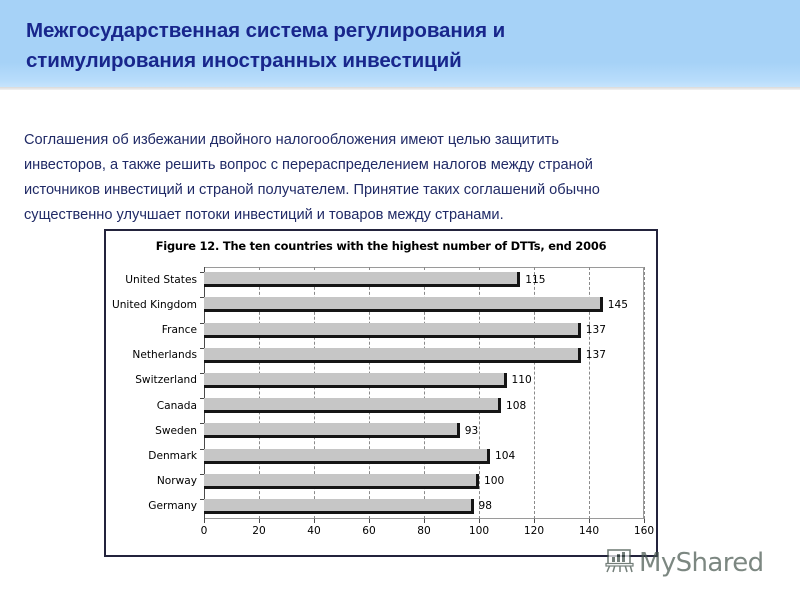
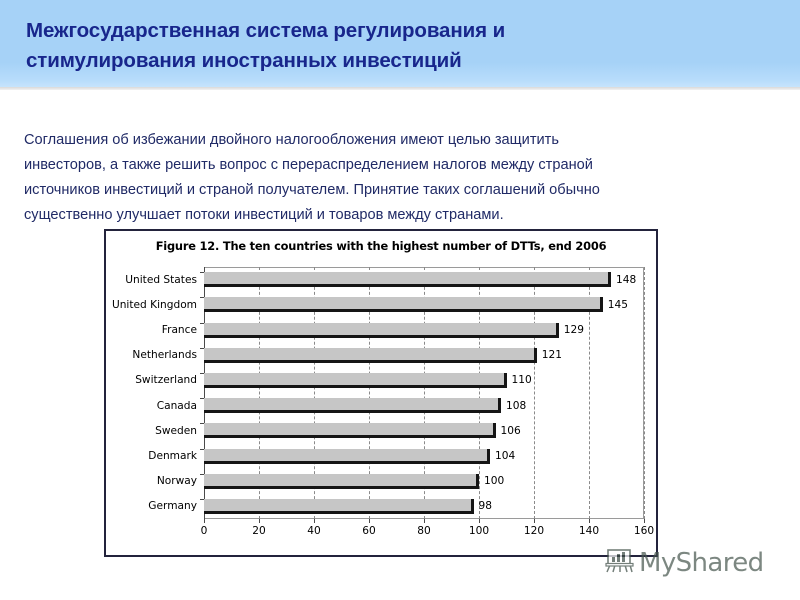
United States: 115 -> 148
France: 137 -> 129
Netherlands: 137 -> 121
Sweden: 93 -> 106
